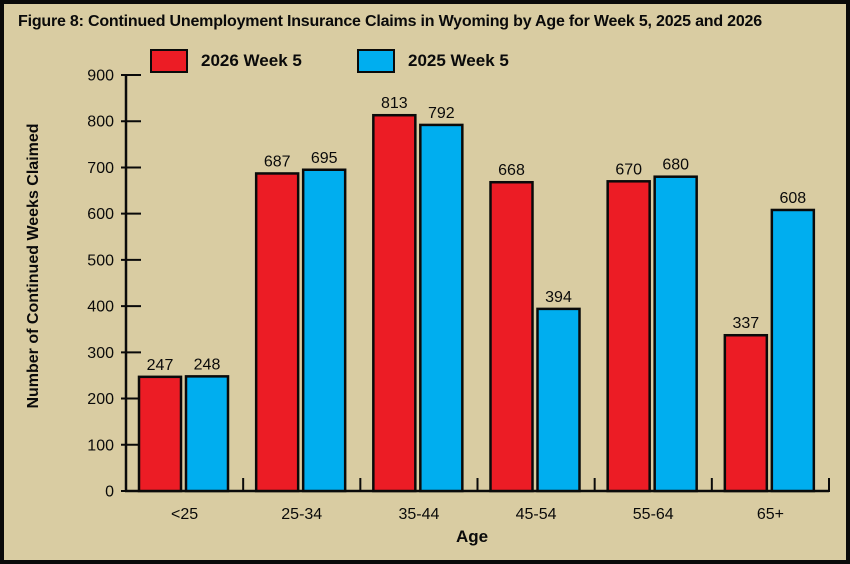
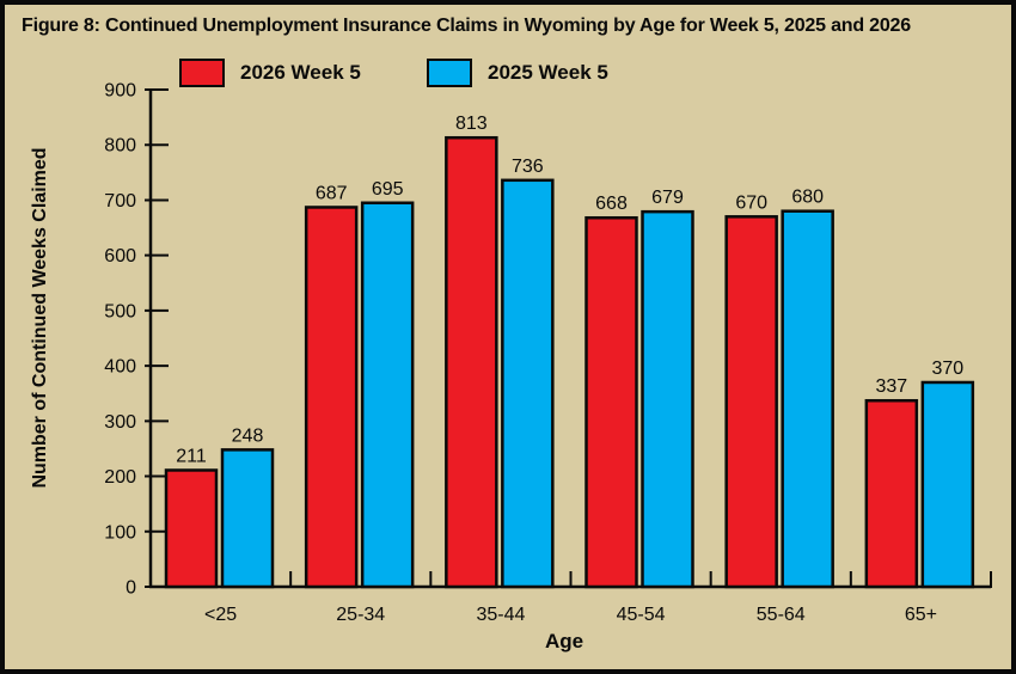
2026 Week 5/<25: 247 -> 211
2025 Week 5/35-44: 792 -> 736
2025 Week 5/45-54: 394 -> 679
2025 Week 5/65+: 608 -> 370
